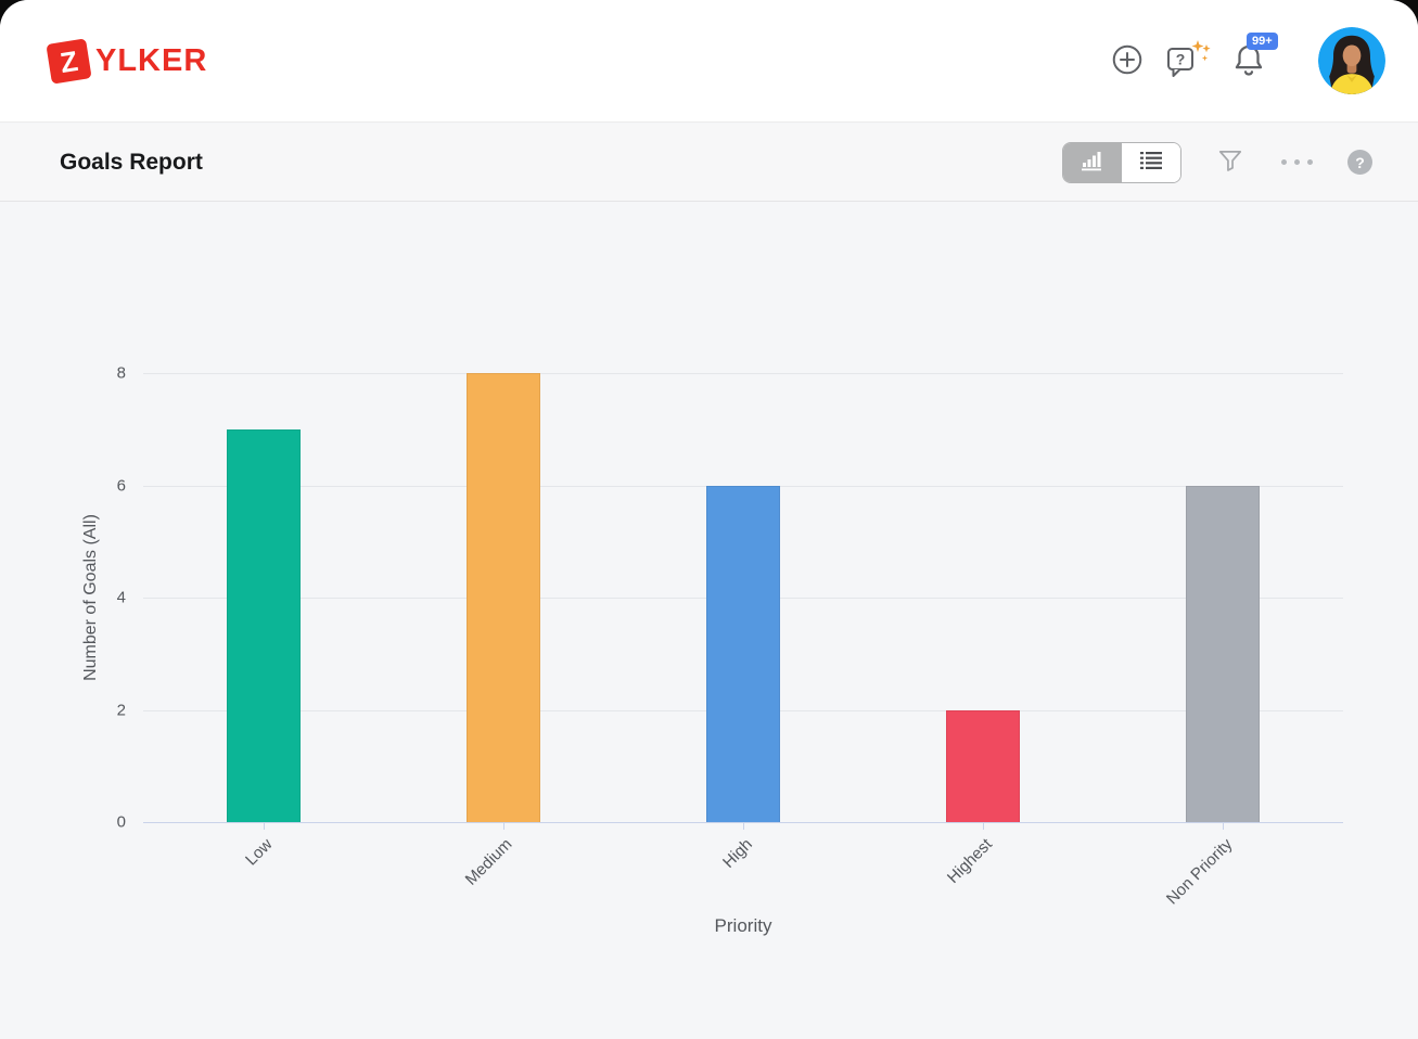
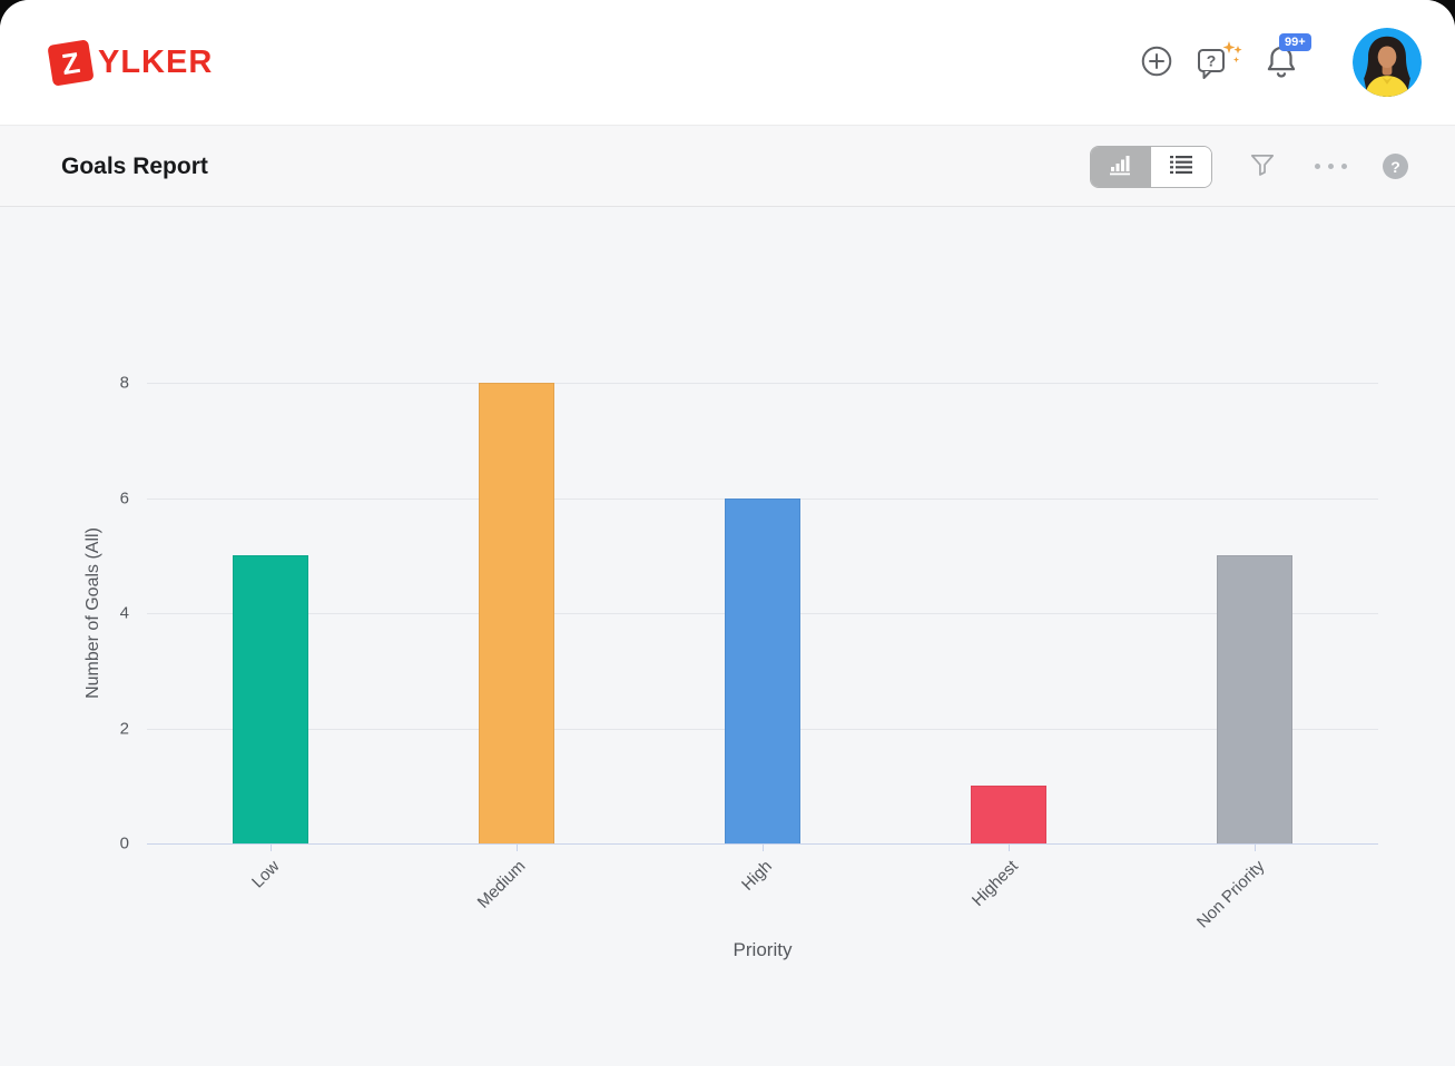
Low: 7 -> 5
Highest: 2 -> 1
Non Priority: 6 -> 5
